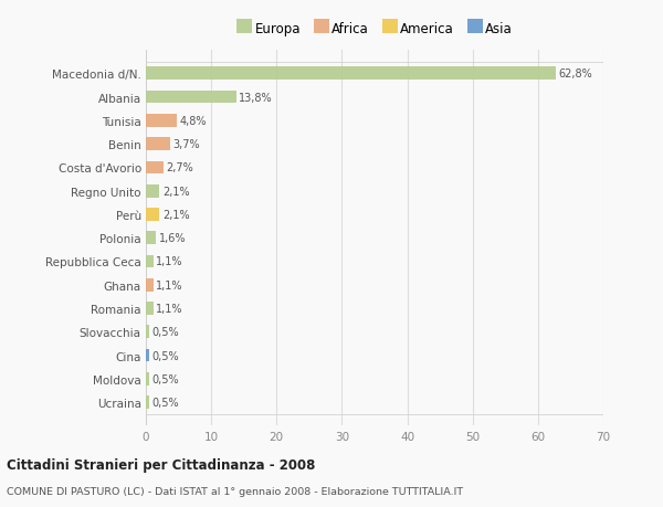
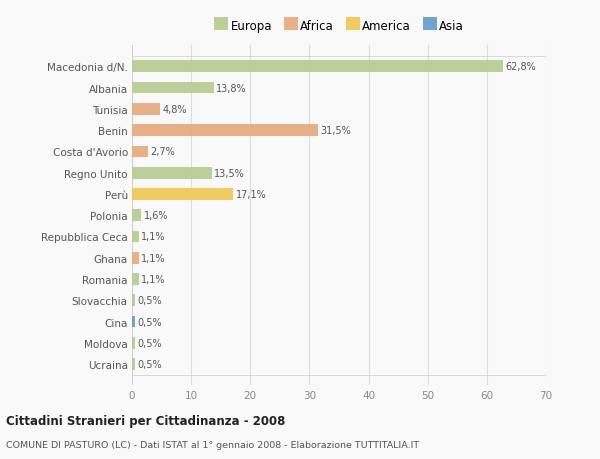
Benin: 3,7% -> 31,5%
Regno Unito: 2,1% -> 13,5%
Perù: 2,1% -> 17,1%
